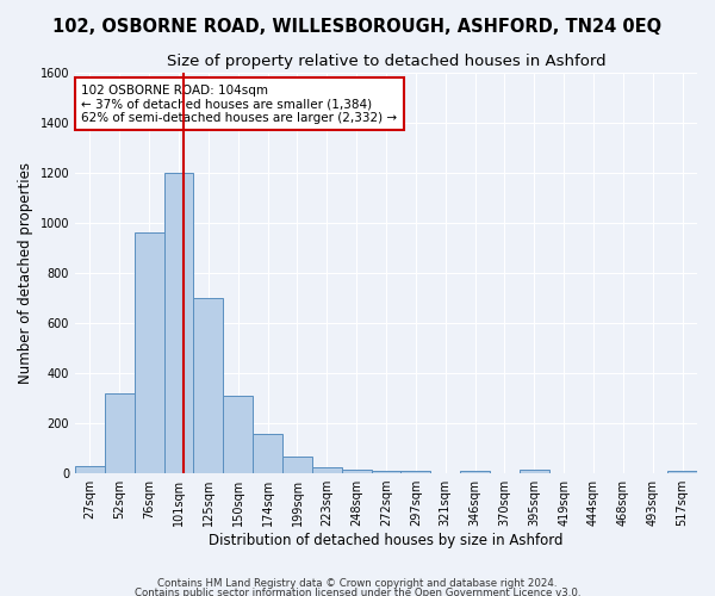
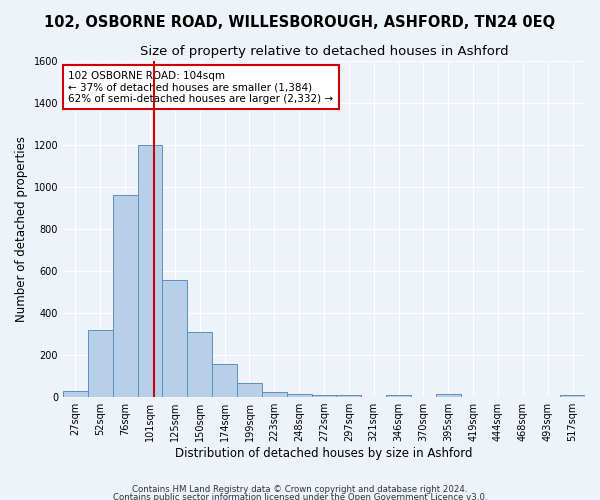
125sqm: 700 -> 555
